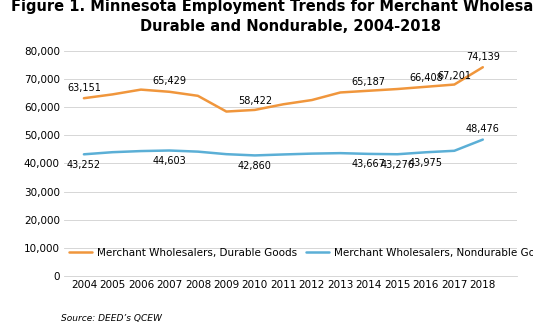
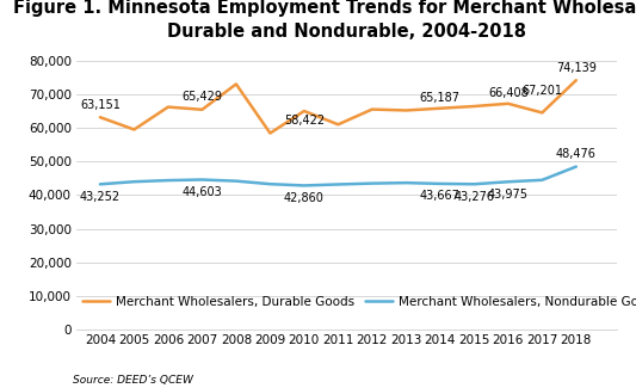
Merchant Wholesalers, Durable Goods/2005: 64,500 -> 59,500
Merchant Wholesalers, Durable Goods/2008: 64,000 -> 73,000
Merchant Wholesalers, Durable Goods/2010: 59,000 -> 65,000
Merchant Wholesalers, Durable Goods/2012: 62,500 -> 65,500
Merchant Wholesalers, Durable Goods/2017: 68,000 -> 64,500
